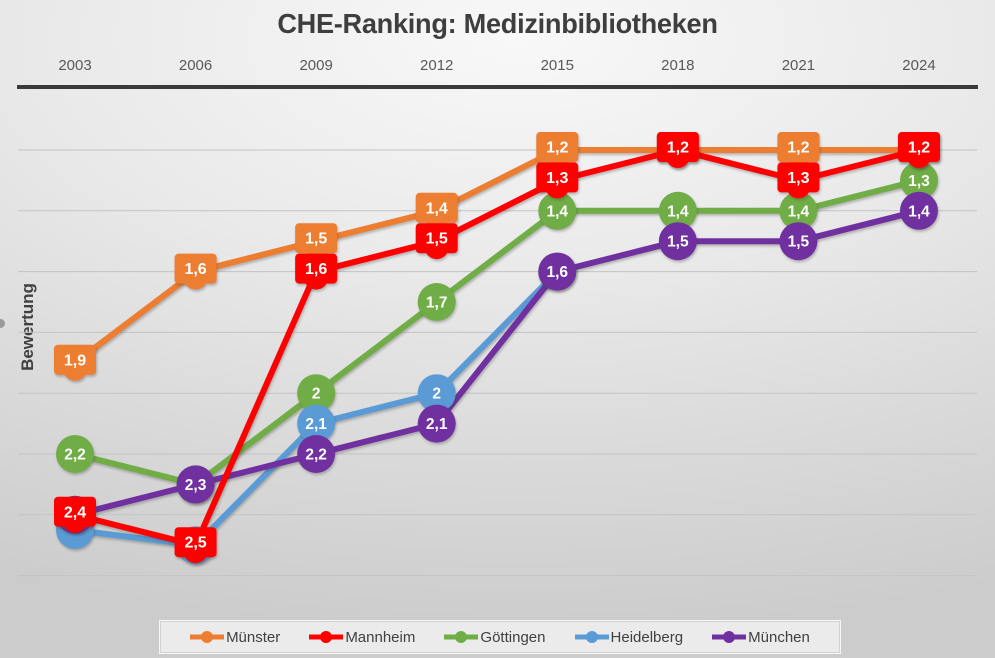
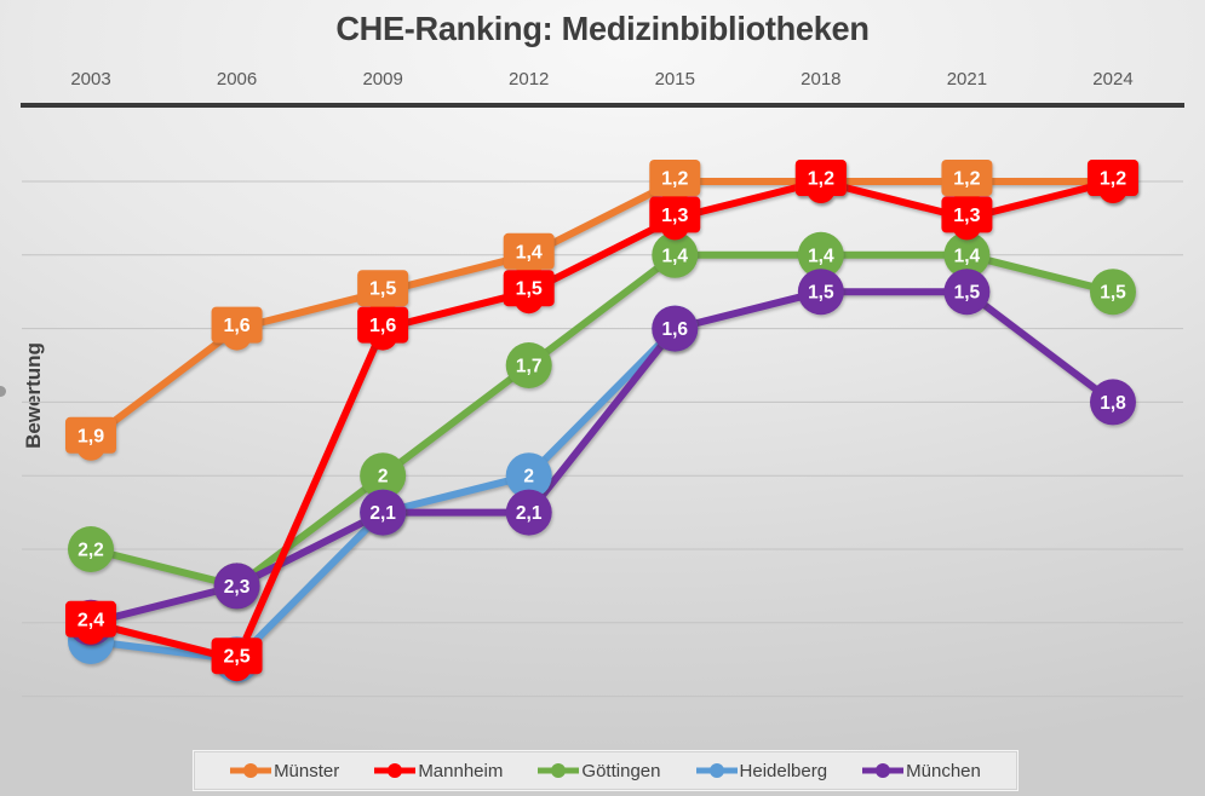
München/2009: 2,2 -> 2,1
Göttingen/2024: 1,3 -> 1,5
München/2024: 1,4 -> 1,8
